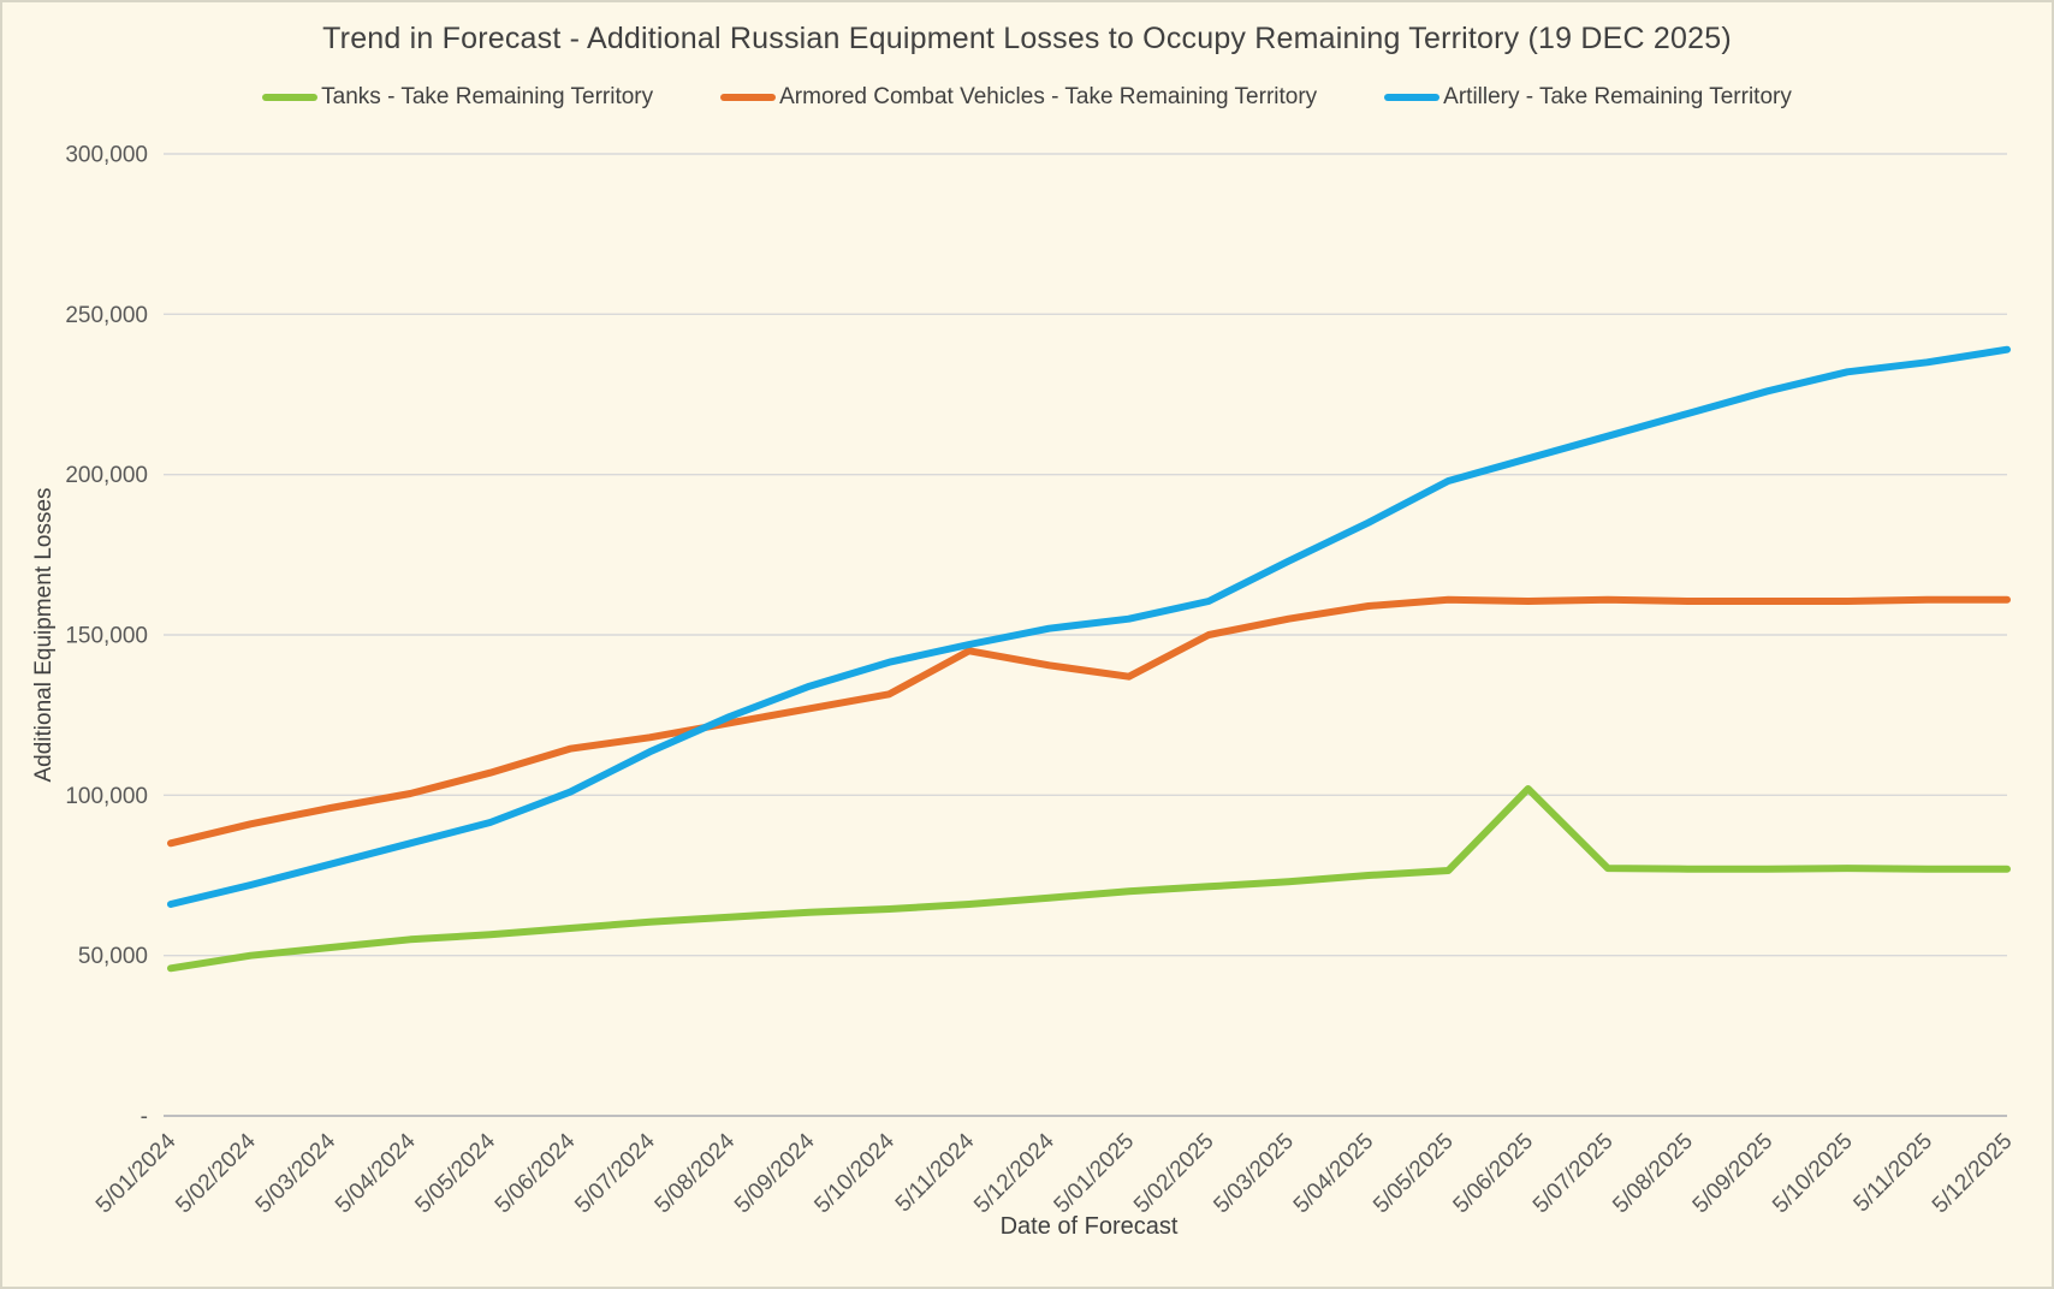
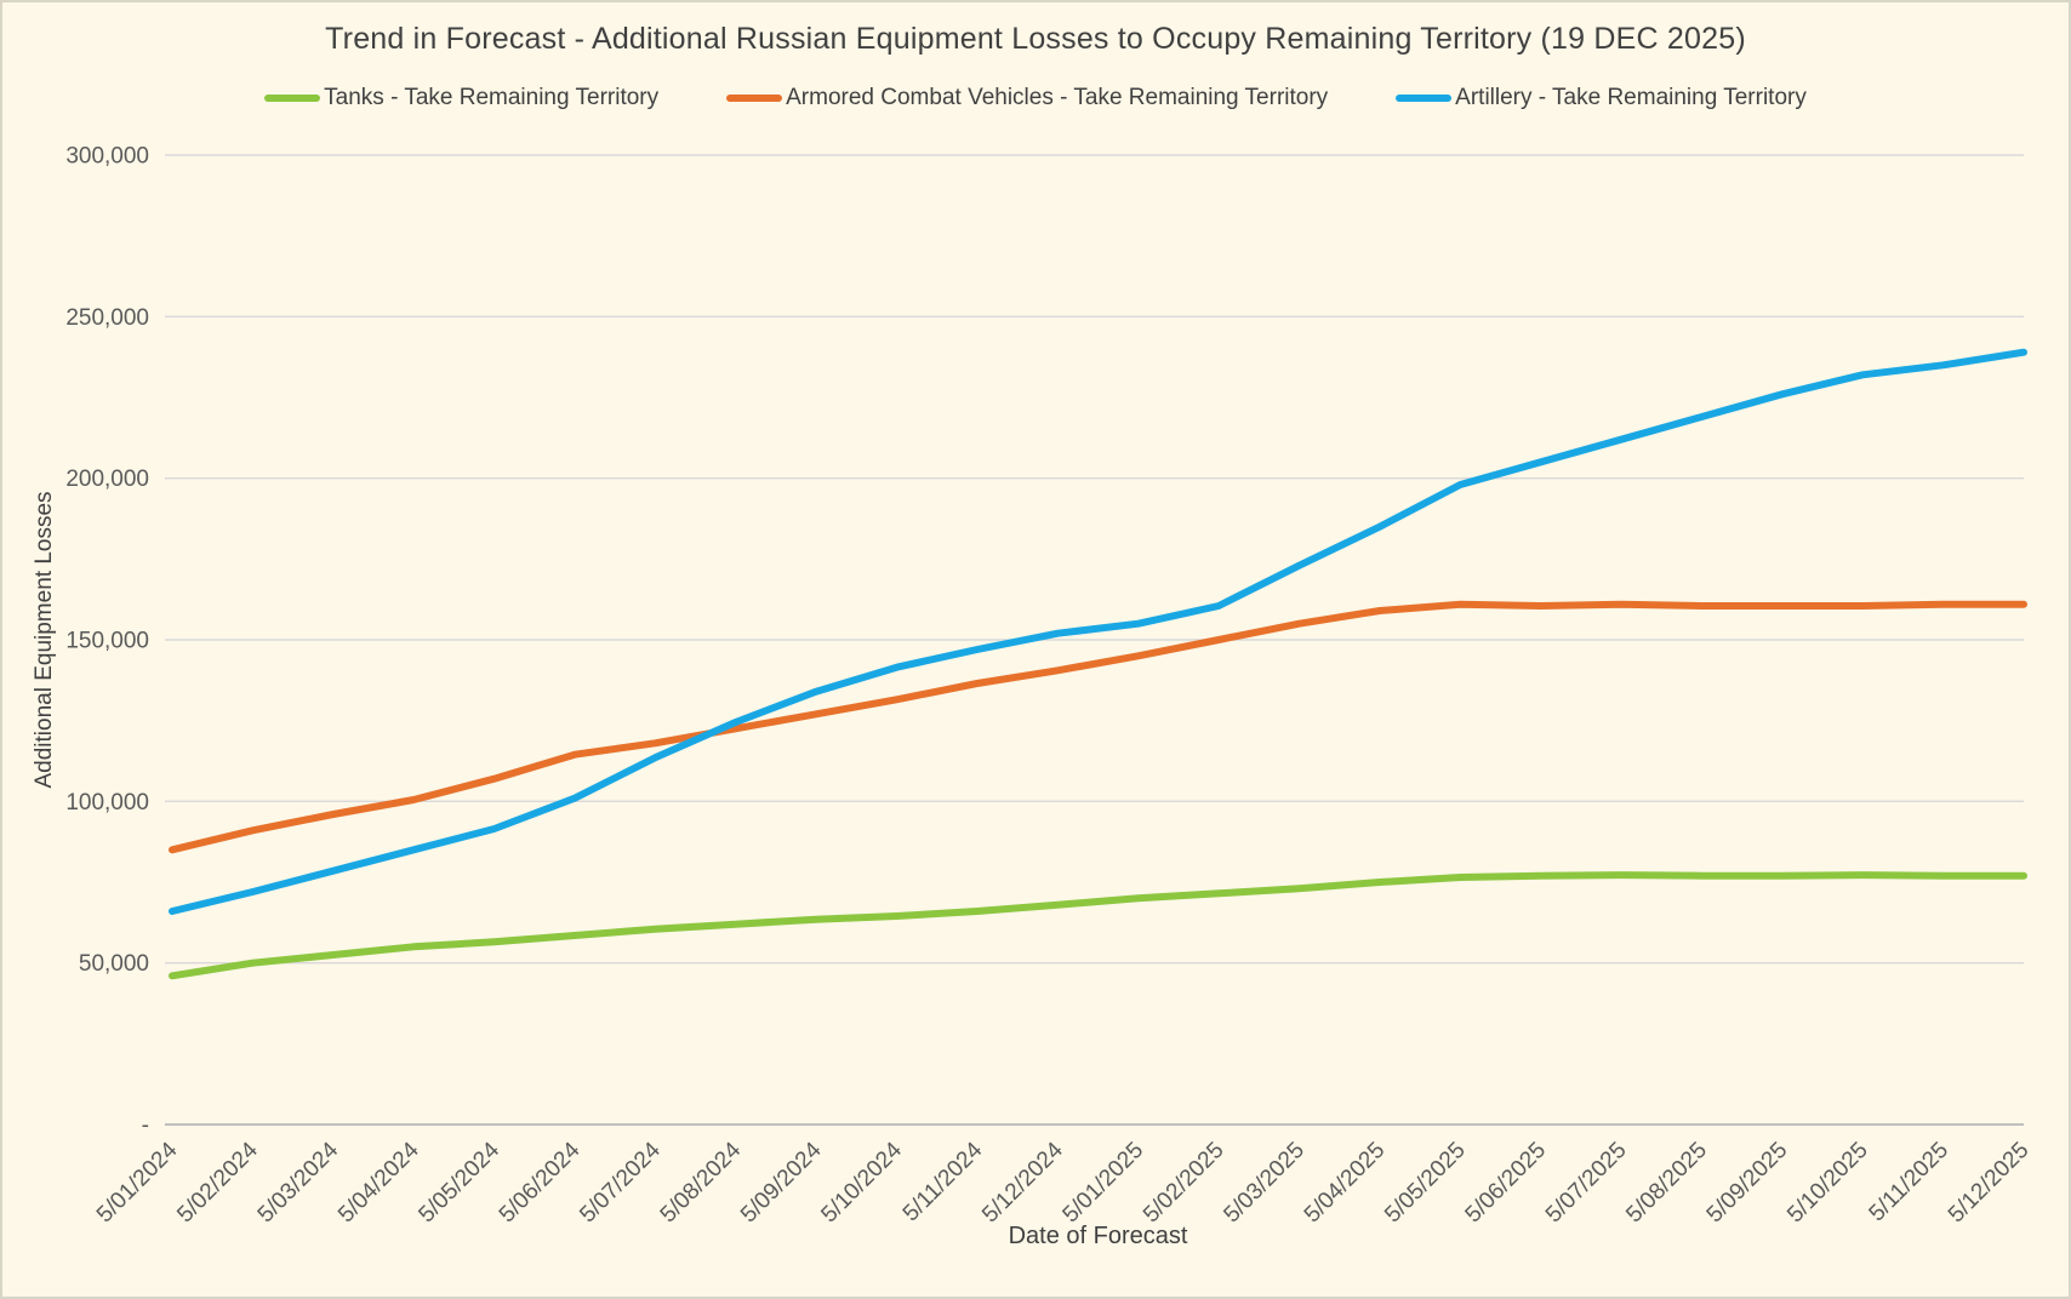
Armored Combat Vehicles - Take Remaining Territory/5/11/2024: 145000 -> 136000
Armored Combat Vehicles - Take Remaining Territory/5/01/2025: 137000 -> 145000
Tanks - Take Remaining Territory/5/06/2025: 102000 -> 77000
